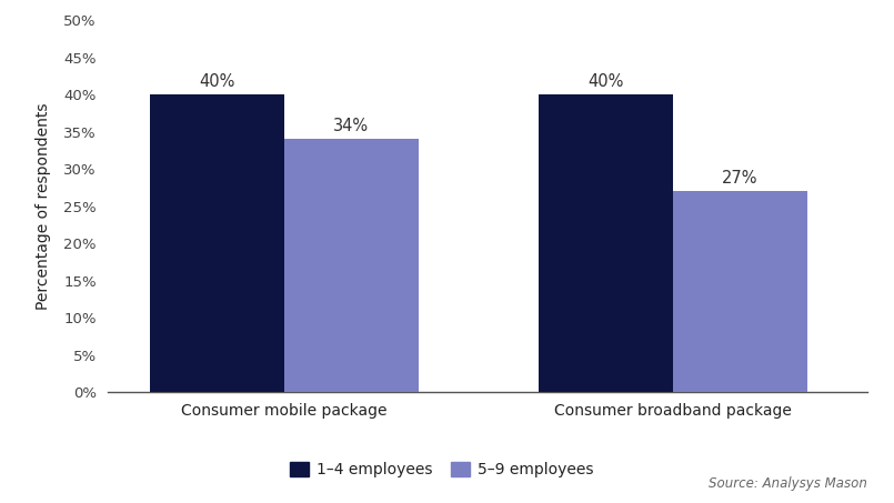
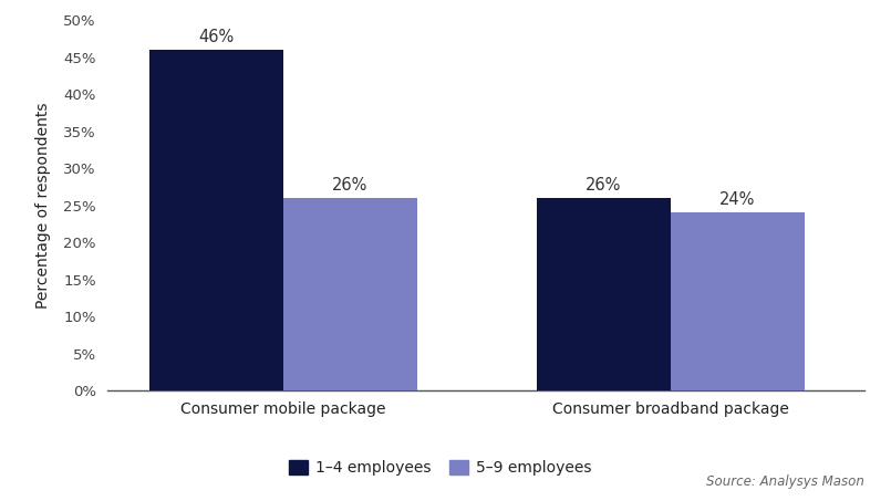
1–4 employees/Consumer mobile package: 40% -> 46%
5–9 employees/Consumer mobile package: 34% -> 26%
1–4 employees/Consumer broadband package: 40% -> 26%
5–9 employees/Consumer broadband package: 27% -> 24%
